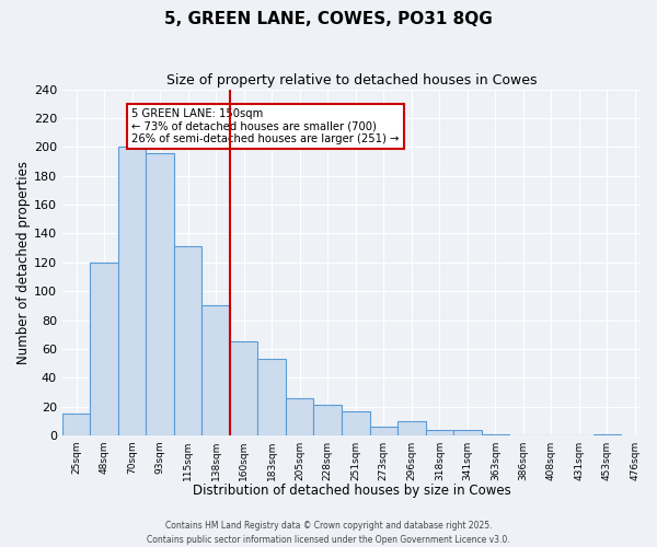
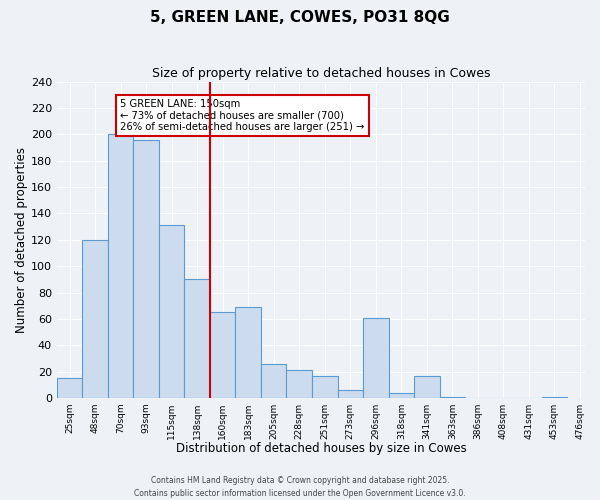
183sqm: 53 -> 69
296sqm: 10 -> 61
341sqm: 4 -> 17
